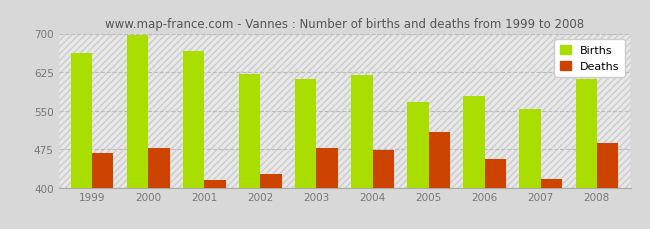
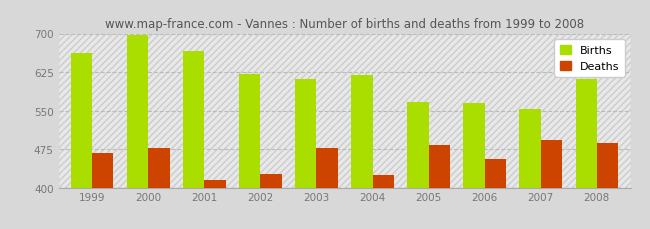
Deaths/2004: 474 -> 425
Deaths/2005: 508 -> 483
Births/2006: 578 -> 565
Deaths/2007: 416 -> 493
